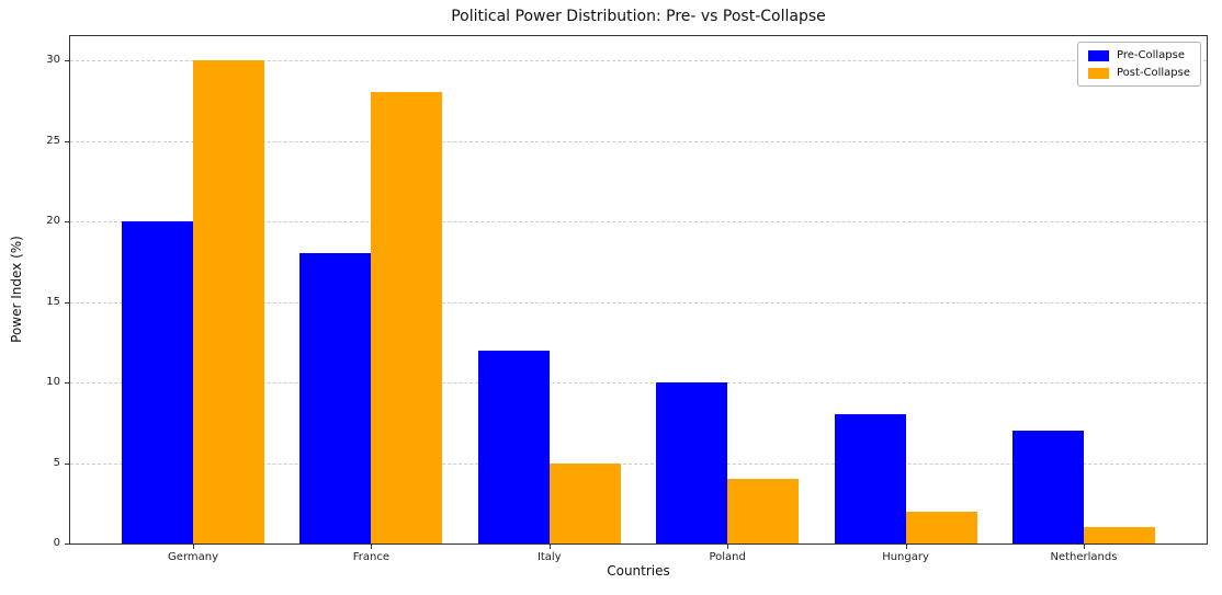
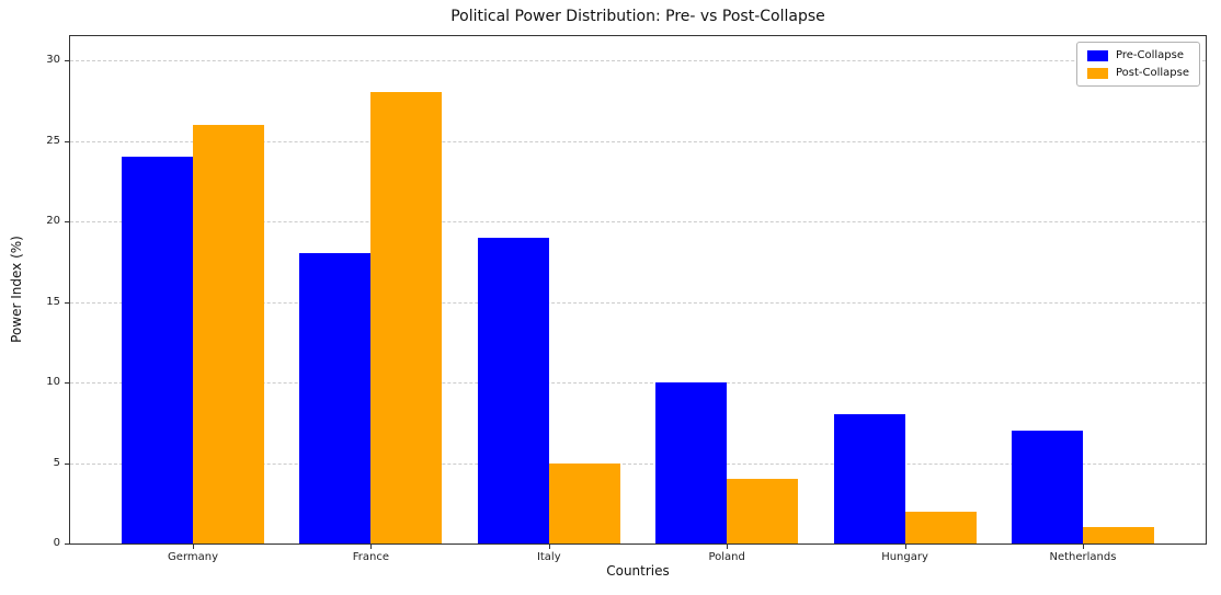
Pre-Collapse/Germany: 20 -> 24
Post-Collapse/Germany: 30 -> 26
Pre-Collapse/Italy: 12 -> 19
